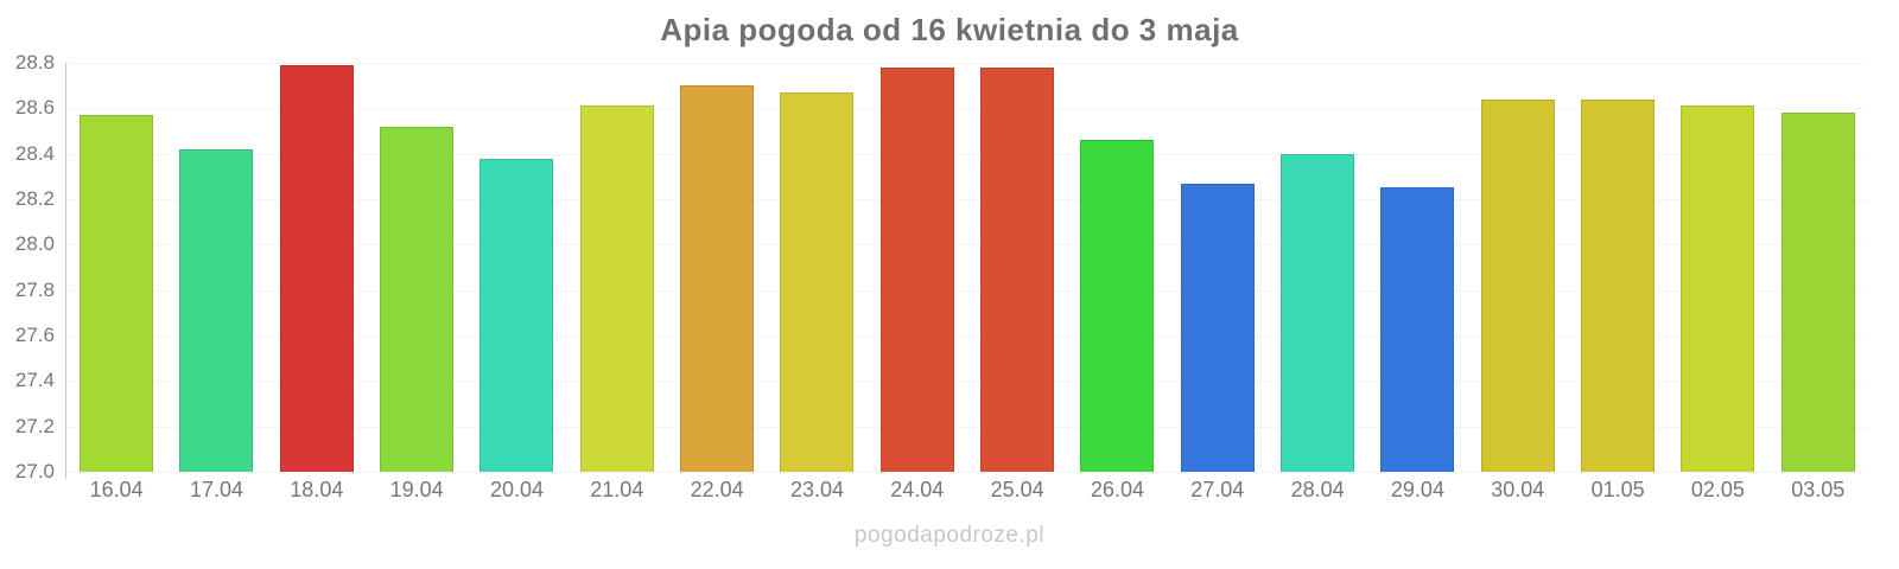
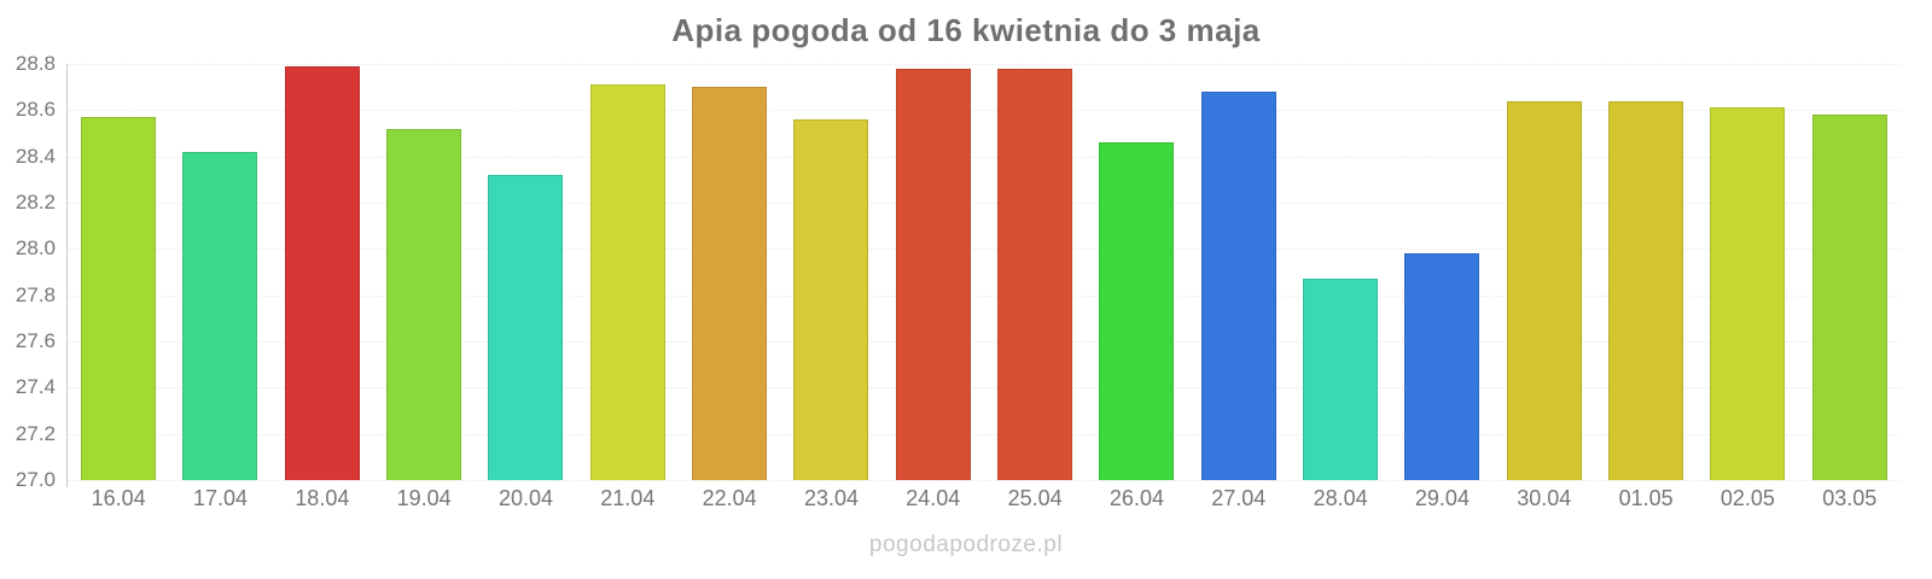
20.04: 28.38 -> 28.32
21.04: 28.61 -> 28.71
23.04: 28.67 -> 28.56
27.04: 28.27 -> 28.68
28.04: 28.40 -> 27.87
29.04: 28.25 -> 27.98
